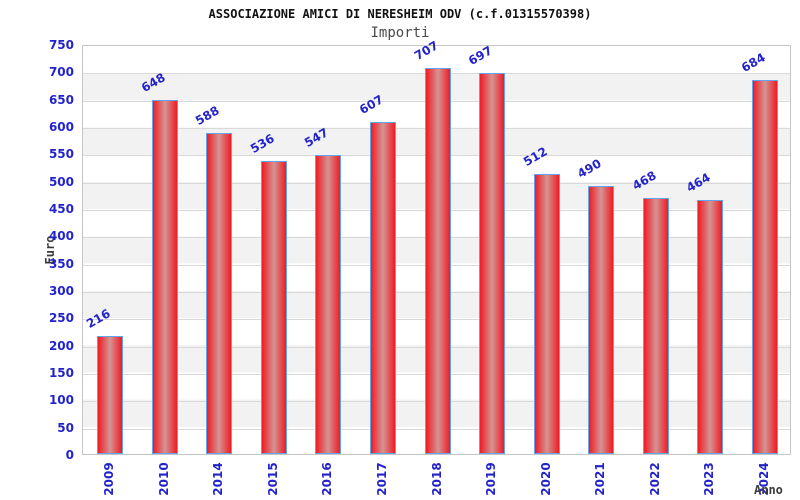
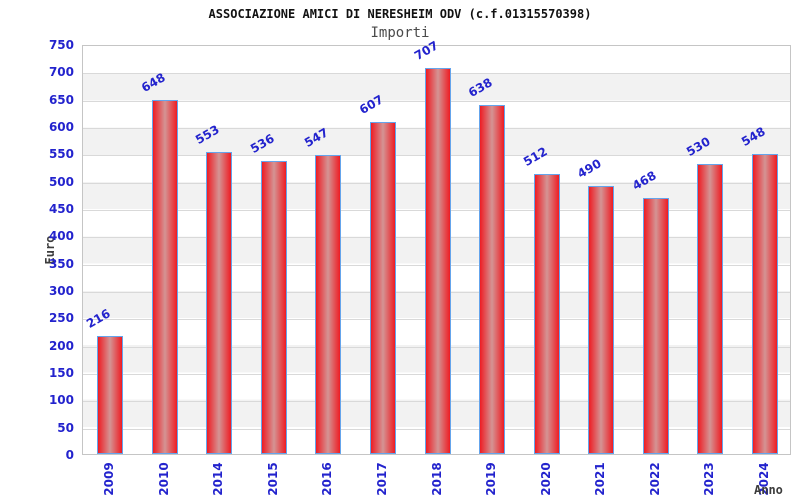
2014: 588 -> 553
2019: 697 -> 638
2023: 464 -> 530
2024: 684 -> 548
